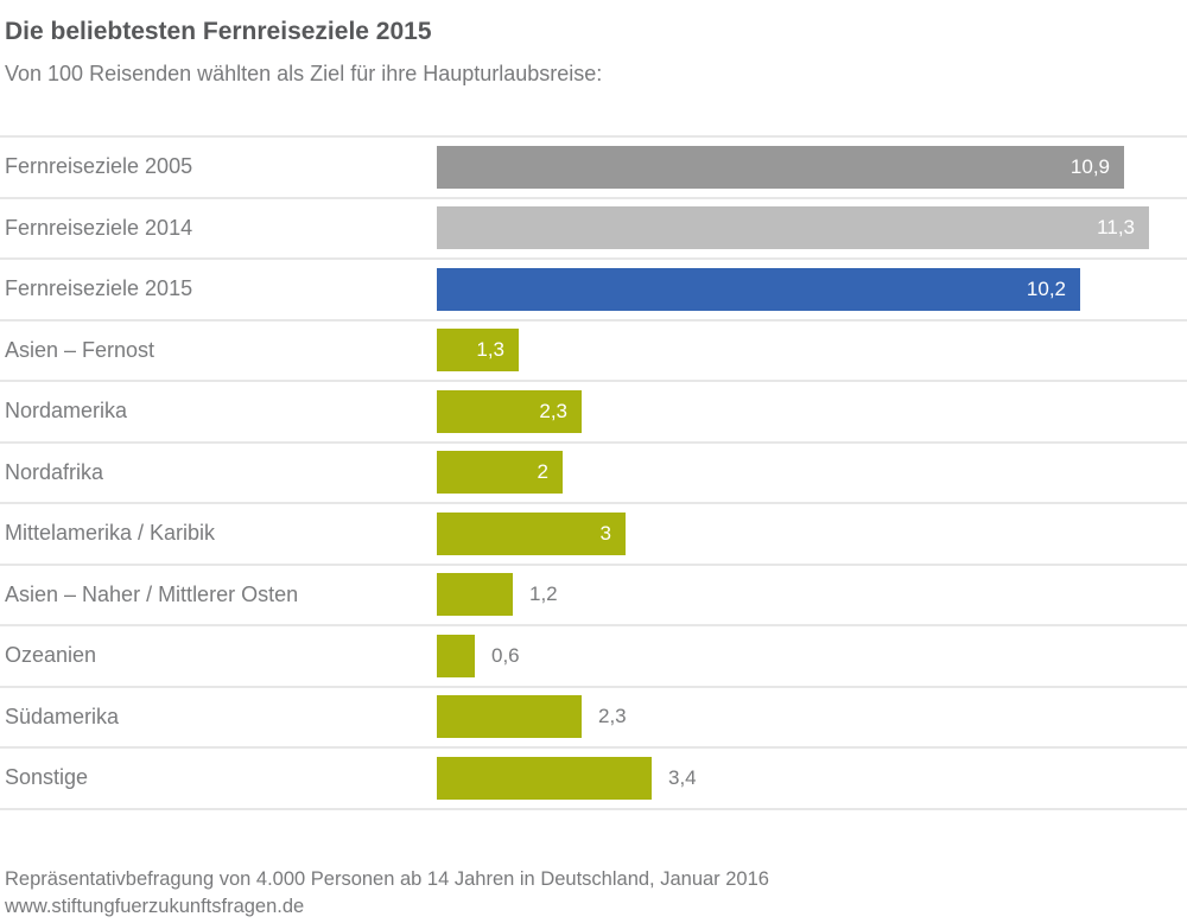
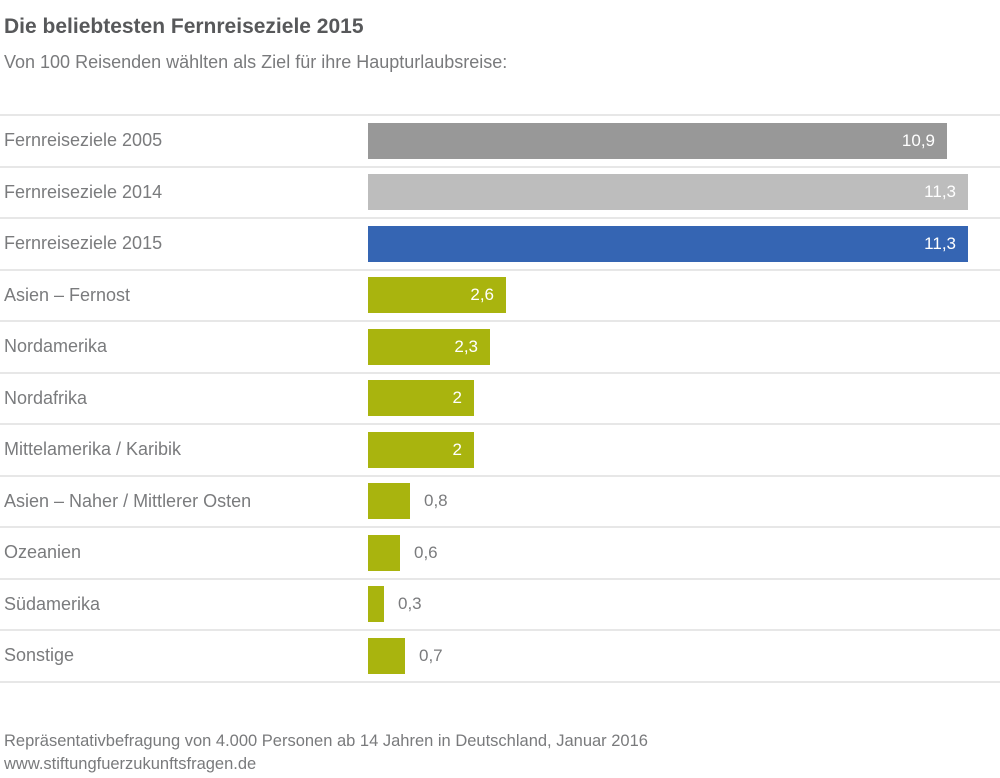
Fernreiseziele 2015: 10,2 -> 11,3
Asien – Fernost: 1,3 -> 2,6
Mittelamerika / Karibik: 3 -> 2
Asien – Naher / Mittlerer Osten: 1,2 -> 0,8
Südamerika: 2,3 -> 0,3
Sonstige: 3,4 -> 0,7
